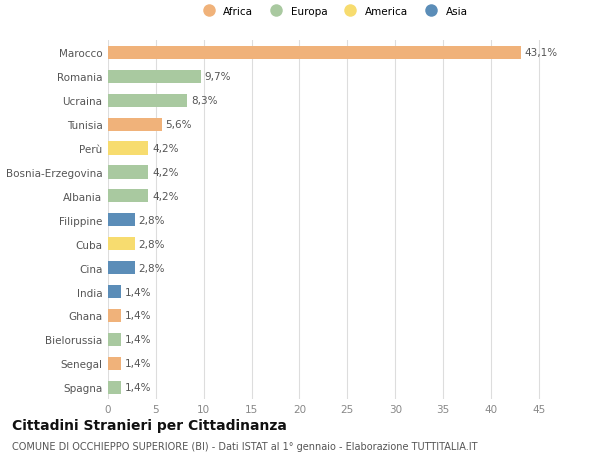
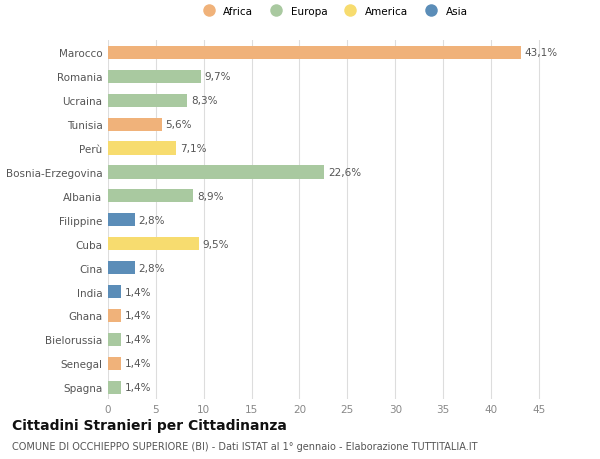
Perù: 4,2% -> 7,1%
Bosnia-Erzegovina: 4,2% -> 22,6%
Albania: 4,2% -> 8,9%
Cuba: 2,8% -> 9,5%
